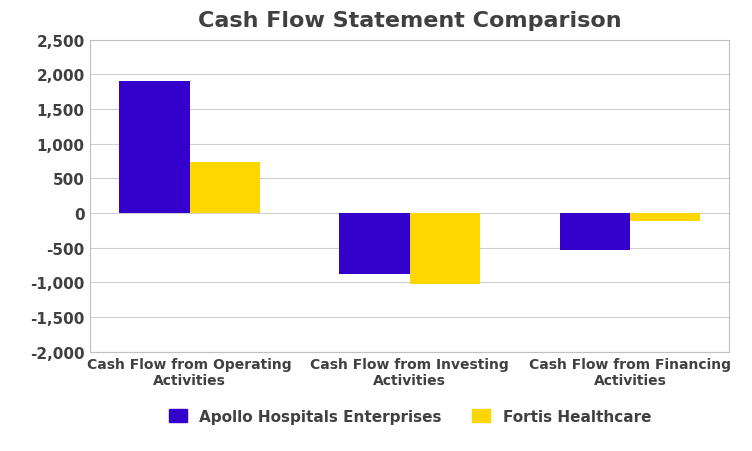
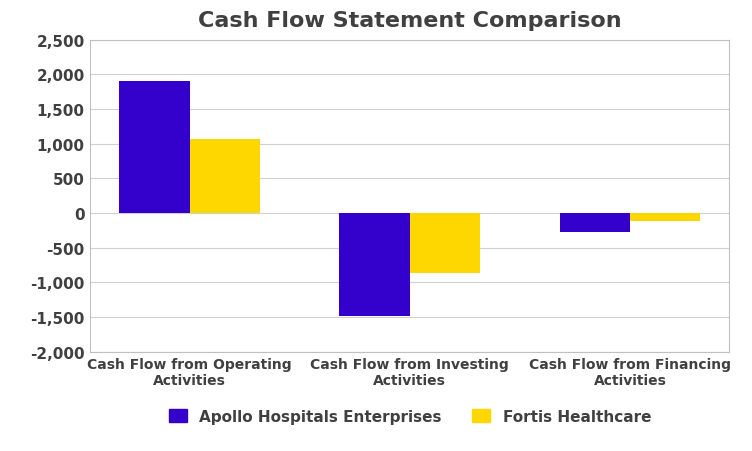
Fortis Healthcare/Cash Flow from Operating Activities: 740 -> 1,060
Apollo Hospitals Enterprises/Cash Flow from Investing Activities: -880 -> -1,480
Fortis Healthcare/Cash Flow from Investing Activities: -1,020 -> -870
Apollo Hospitals Enterprises/Cash Flow from Financing Activities: -540 -> -280
